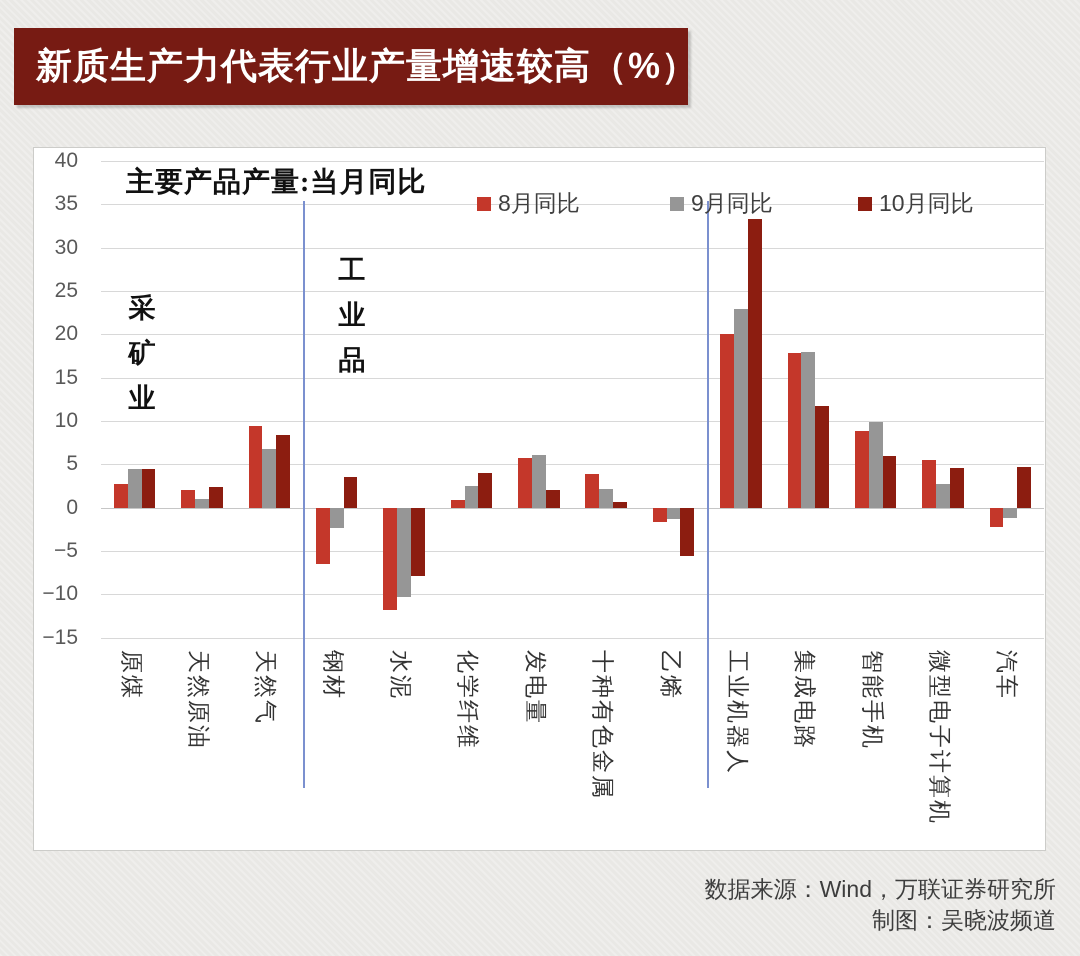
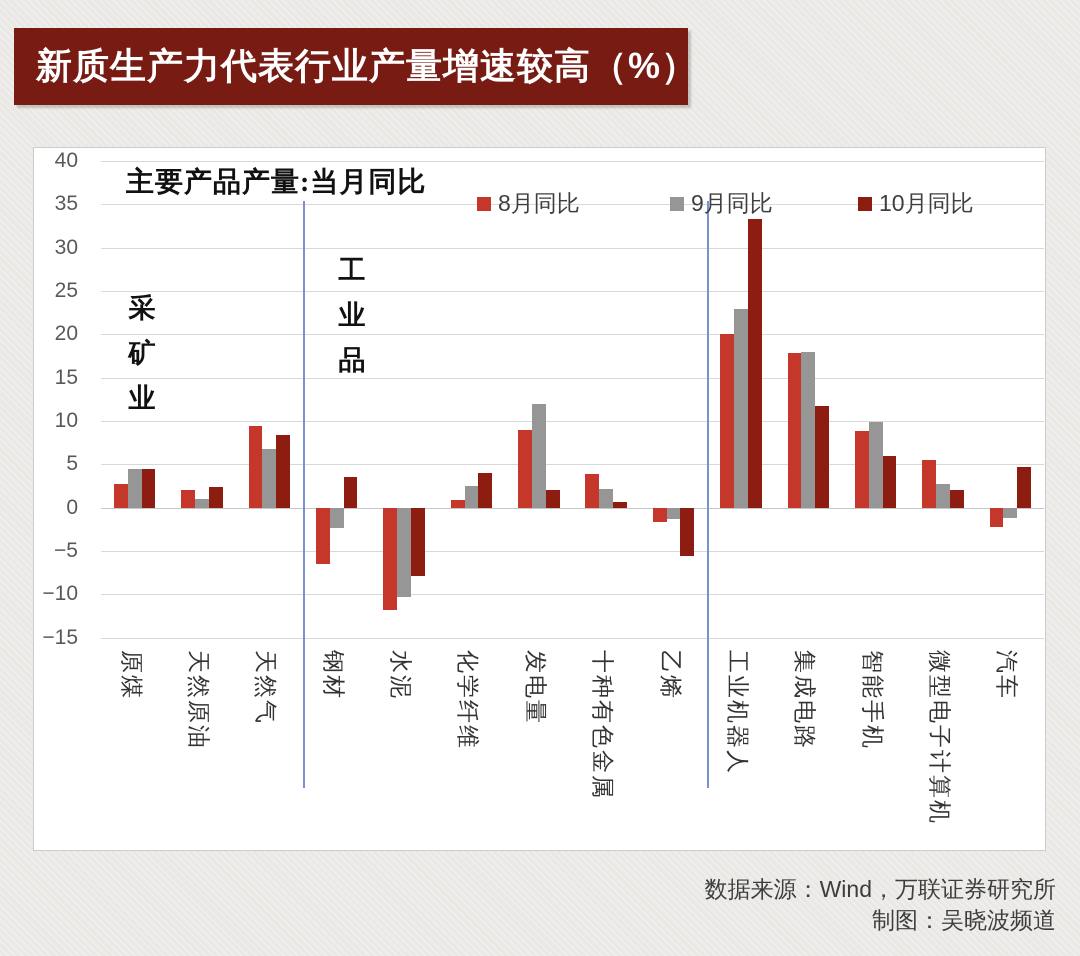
8月同比/发电量: 6 -> 9
9月同比/发电量: 6 -> 12
10月同比/微型电子计算机: 5 -> 2
